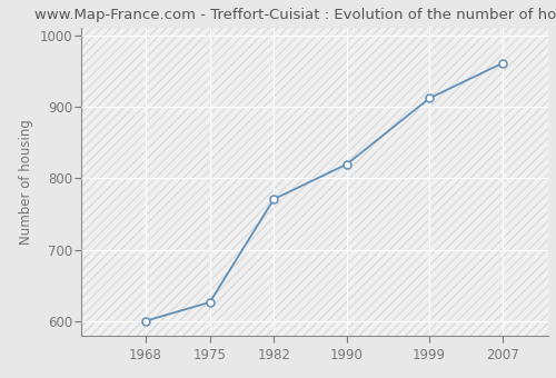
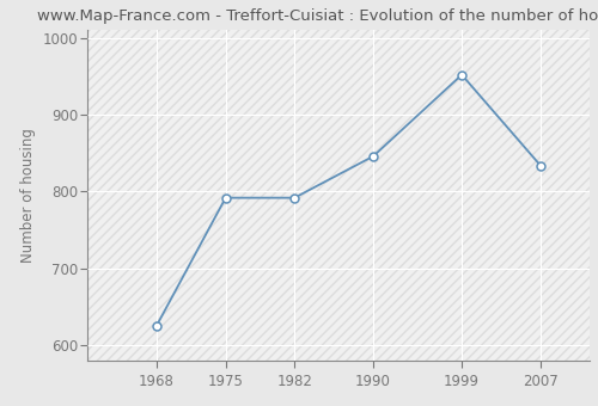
1968: 601 -> 626
1975: 627 -> 792
1982: 771 -> 792
1990: 820 -> 846
1999: 912 -> 952
2007: 961 -> 834
